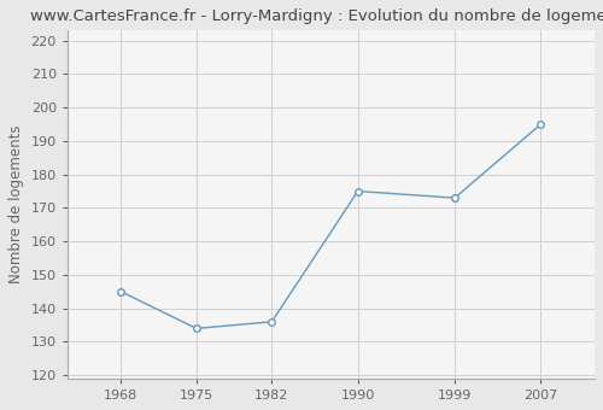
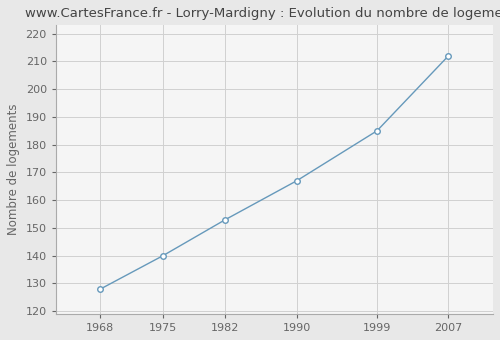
1968: 145 -> 128
1975: 134 -> 140
1982: 136 -> 153
1990: 175 -> 167
1999: 173 -> 185
2007: 195 -> 212
